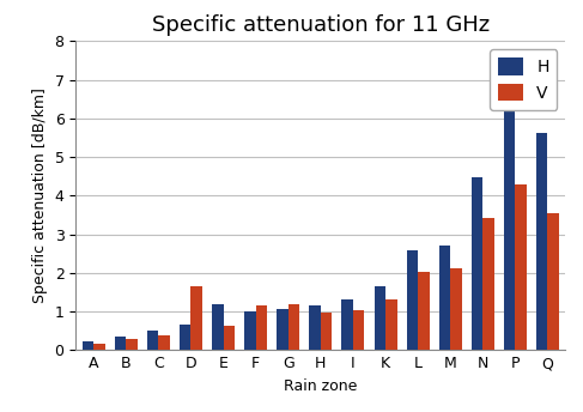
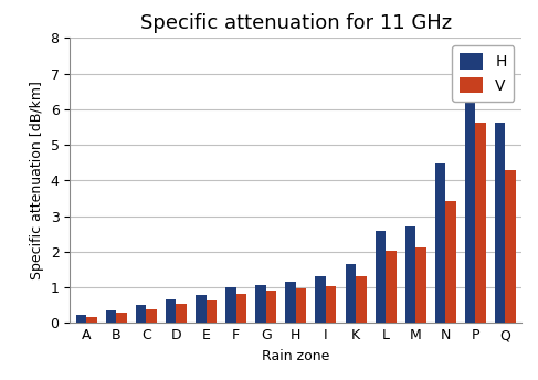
V/D: 1.65 -> 0.53
H/E: 1.20 -> 0.78
V/F: 1.15 -> 0.82
V/G: 1.20 -> 0.90
V/P: 4.30 -> 5.62
V/Q: 3.55 -> 4.28
